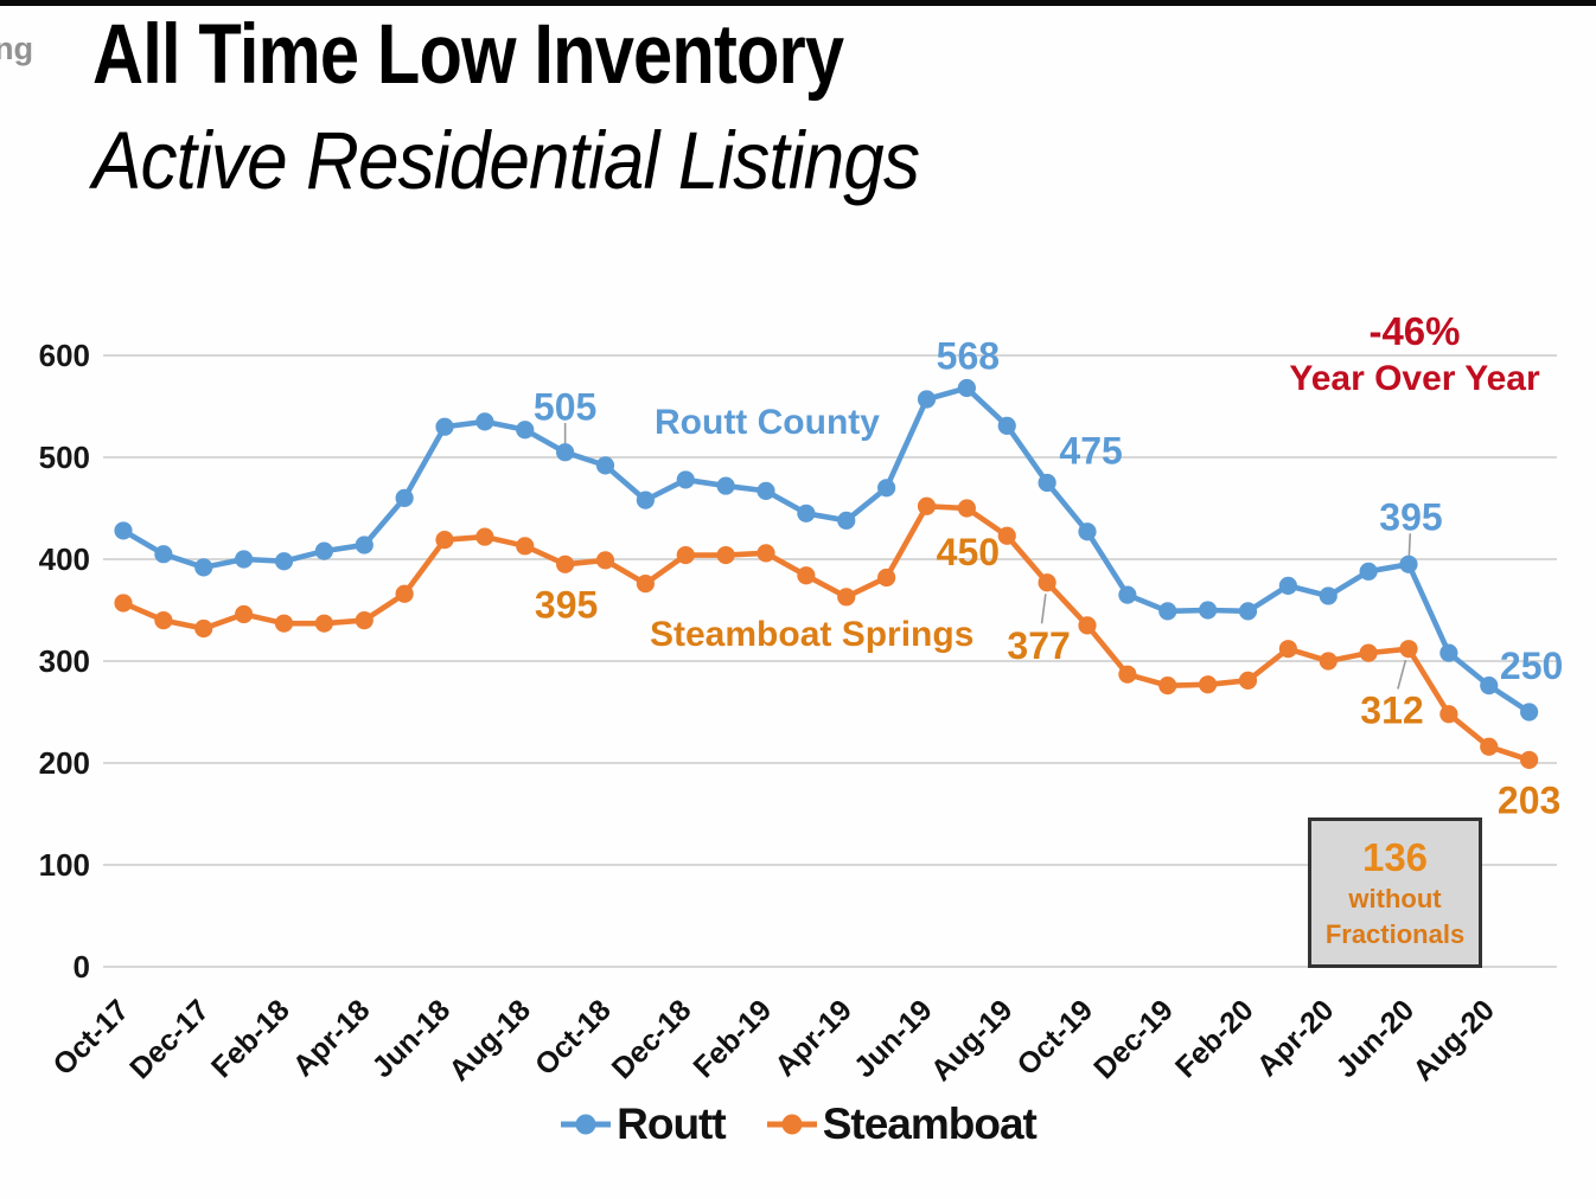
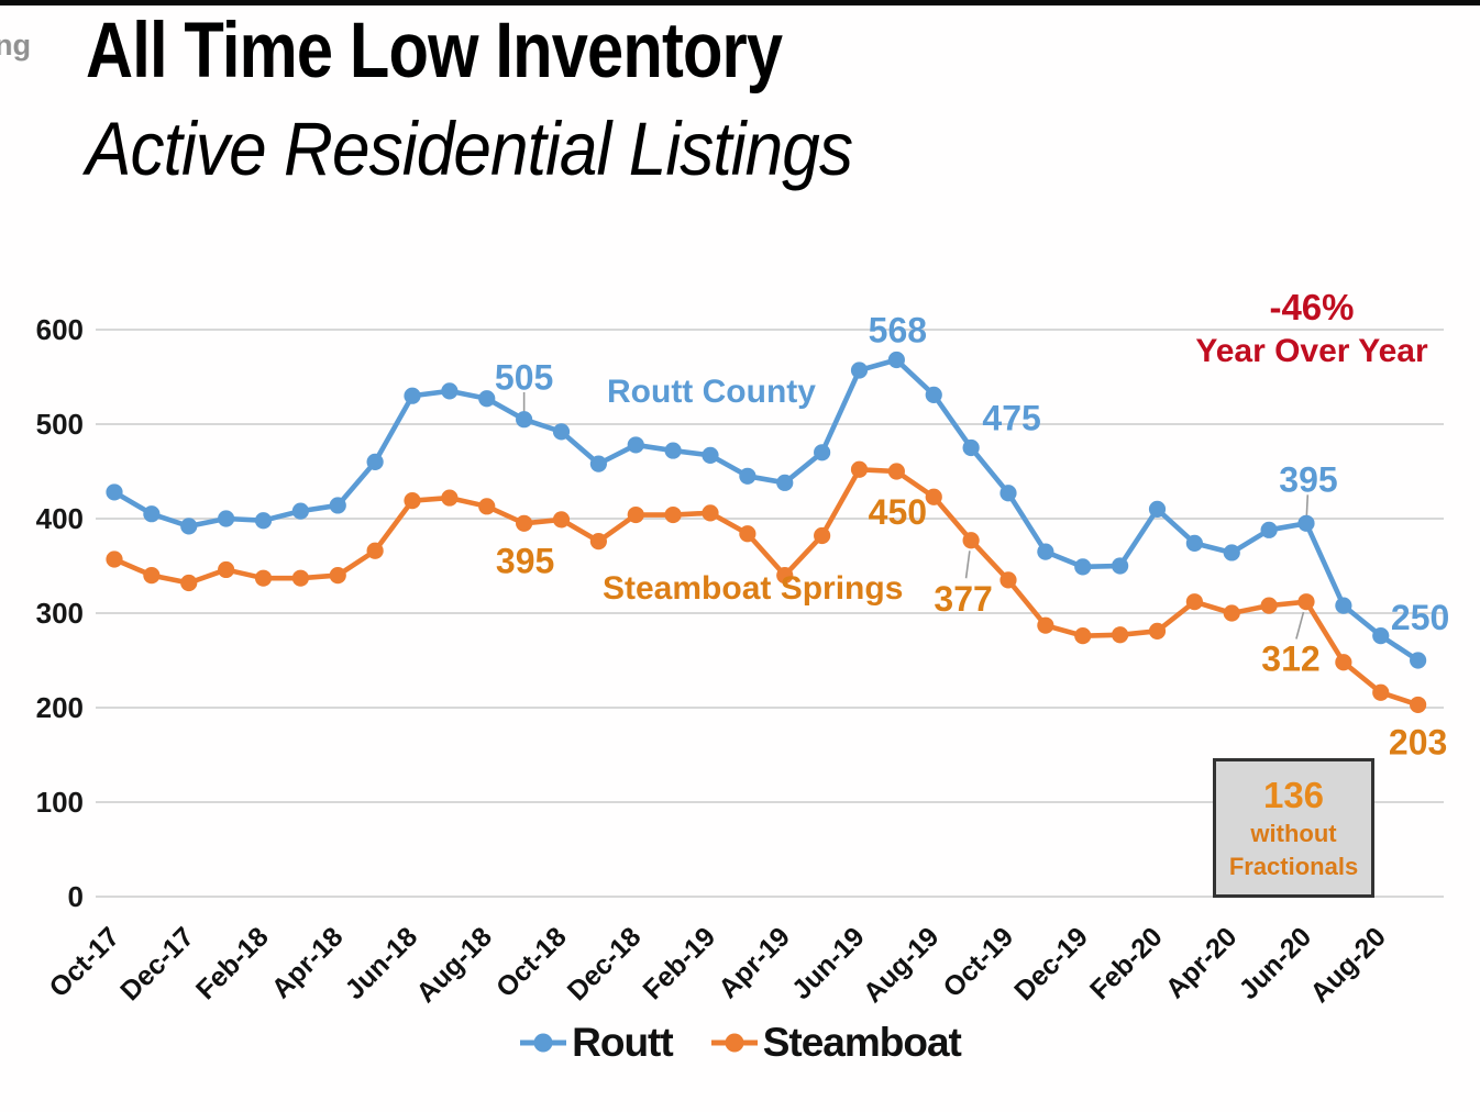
Steamboat/Apr-19: 360 -> 340
Routt/Feb-20: 350 -> 410
